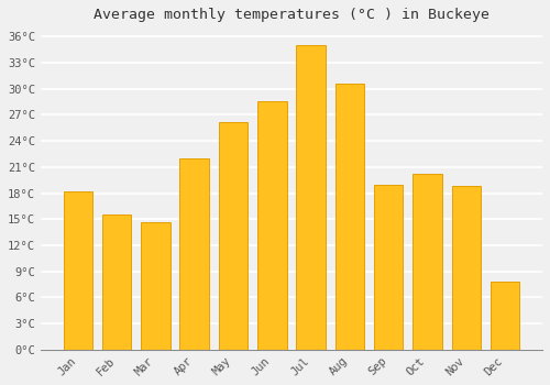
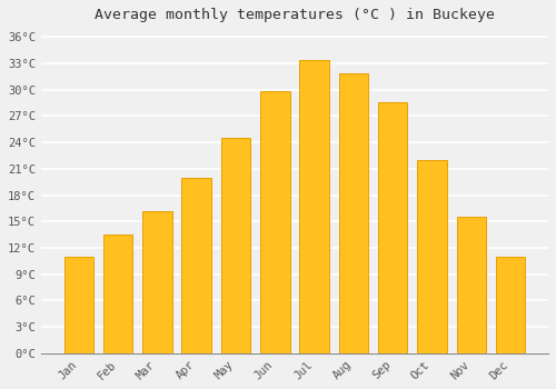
Jan: 18.2°C -> 11.0°C
Feb: 15.6°C -> 13.5°C
Mar: 14.6°C -> 16.2°C
Apr: 22.0°C -> 20.0°C
May: 26.2°C -> 24.5°C
Jun: 28.6°C -> 29.8°C
Jul: 35.0°C -> 33.4°C
Aug: 30.6°C -> 31.8°C
Sep: 19.0°C -> 28.5°C
Oct: 20.2°C -> 22.0°C
Nov: 18.8°C -> 15.5°C
Dec: 7.8°C -> 11.0°C
